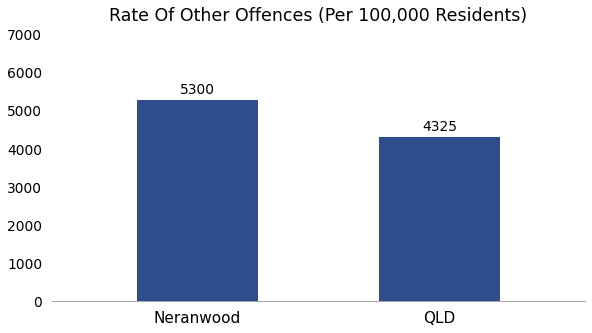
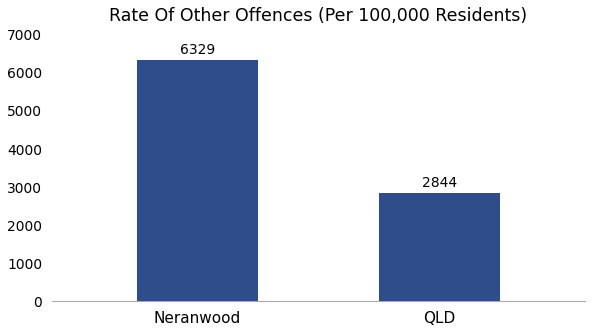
Neranwood: 5300 -> 6329
QLD: 4325 -> 2844
